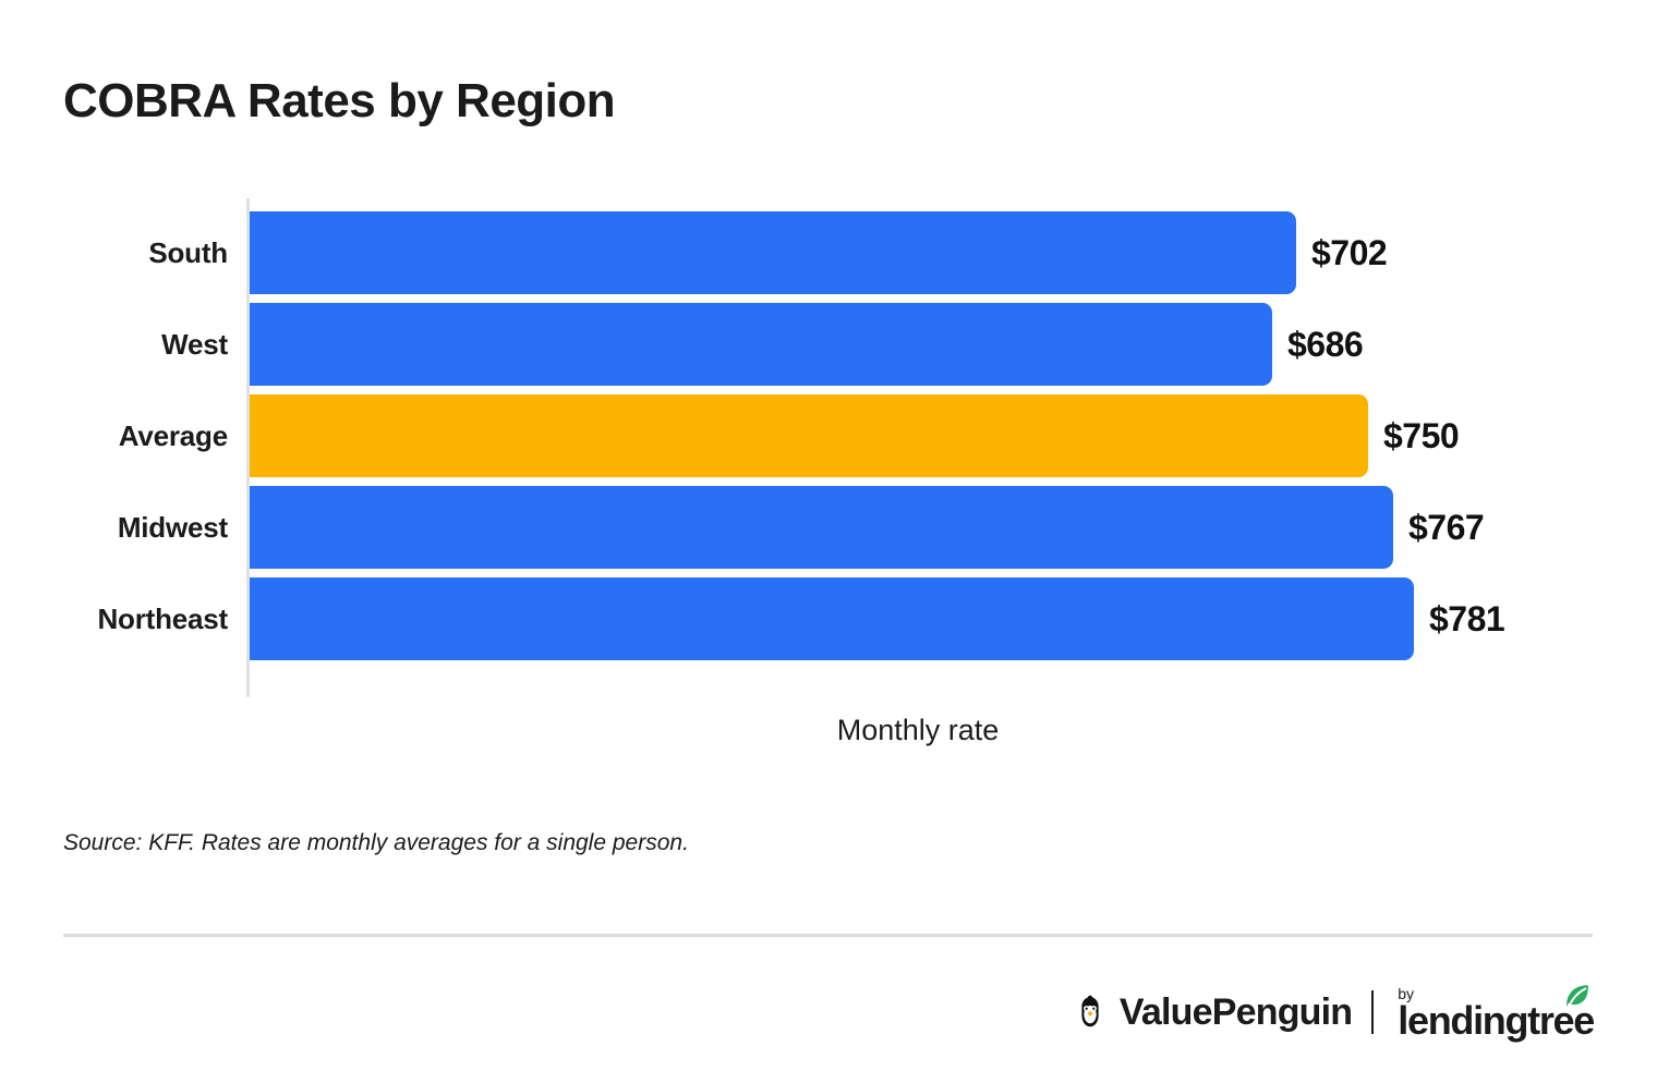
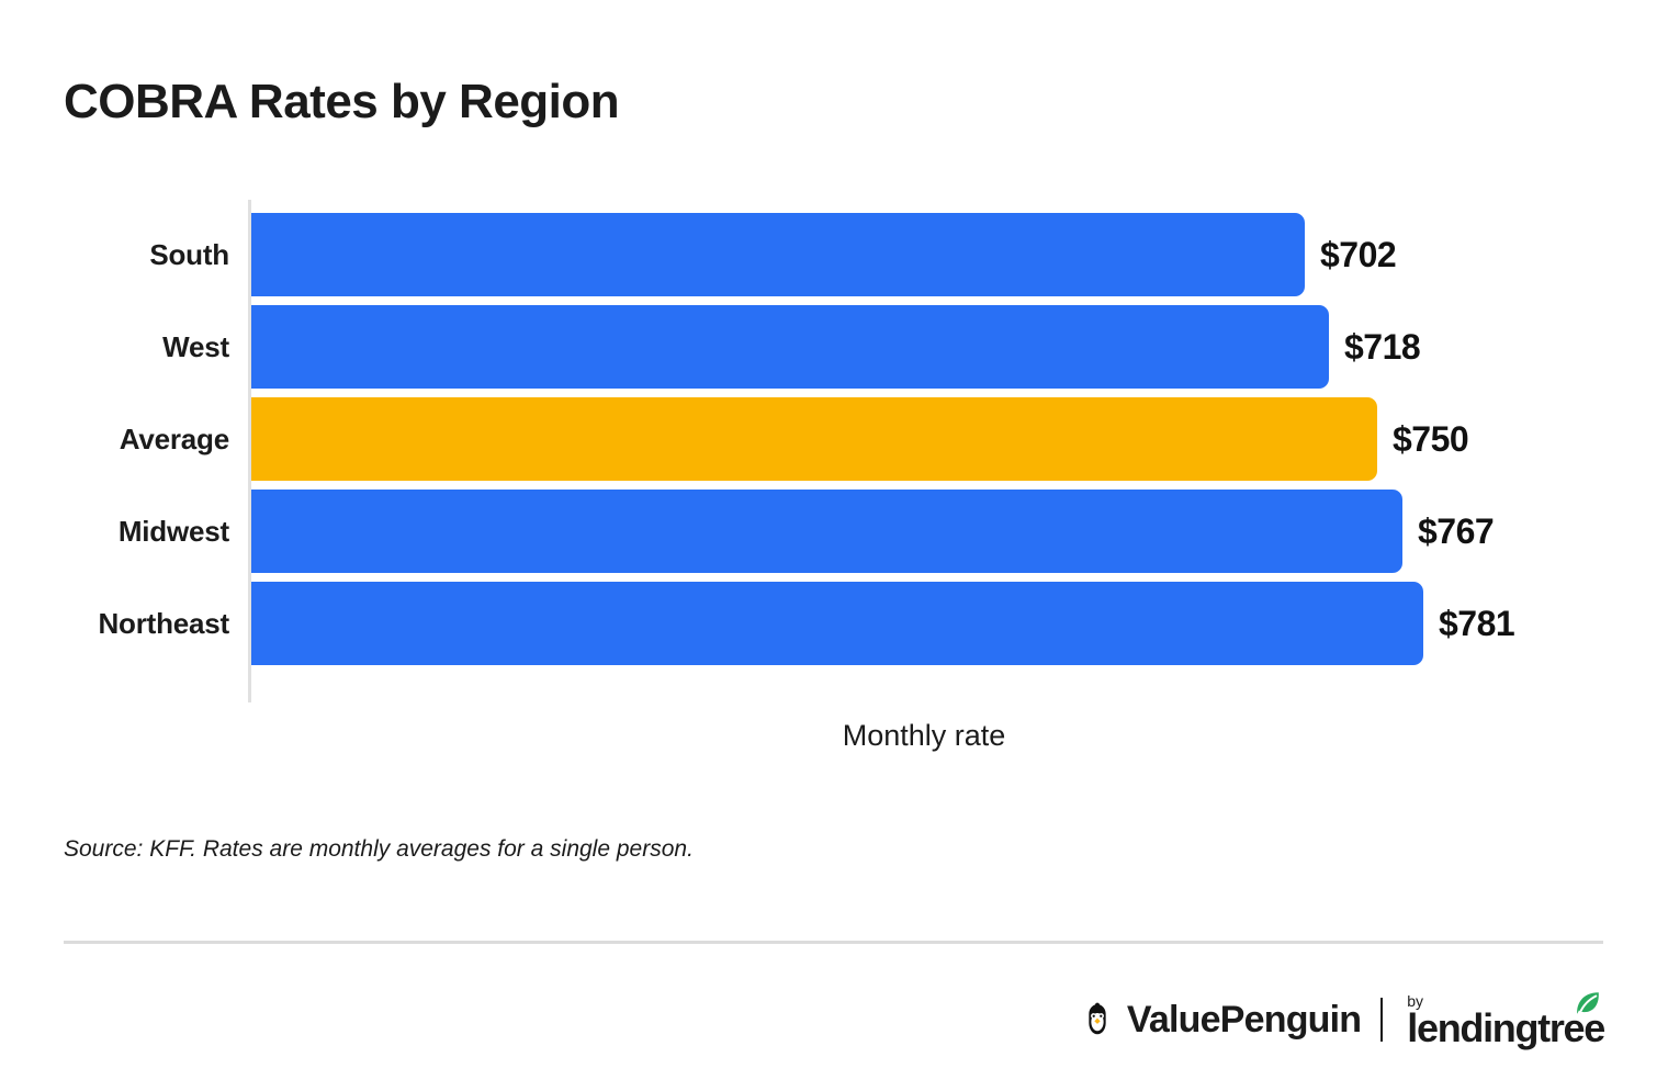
West: $686 -> $718
